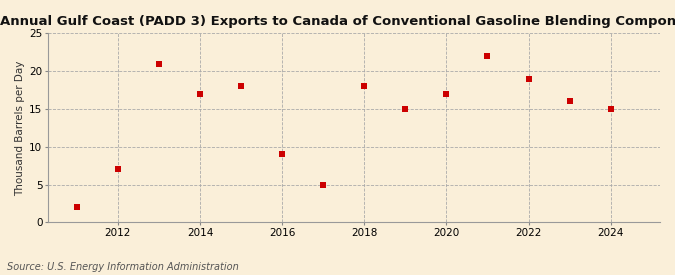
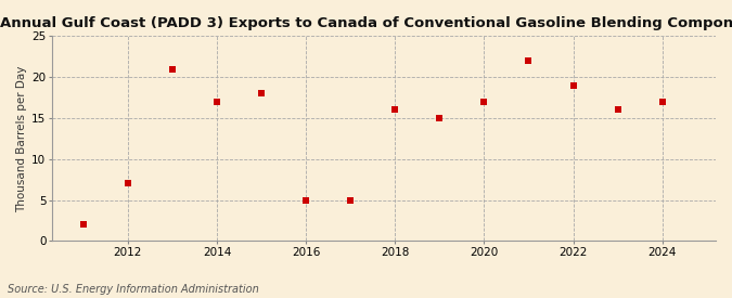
2016: 9 -> 5
2018: 18 -> 16
2024: 15 -> 17
